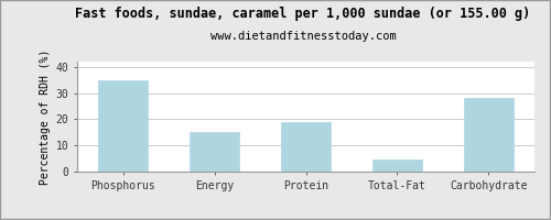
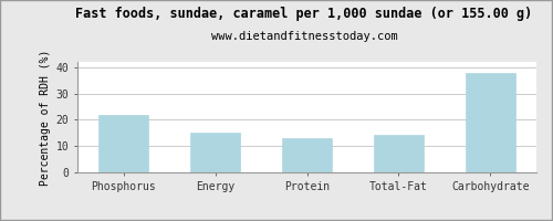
Phosphorus: 35.0 -> 22.0
Protein: 19.0 -> 13.2
Total-Fat: 4.5 -> 14.2
Carbohydrate: 28.0 -> 38.0
